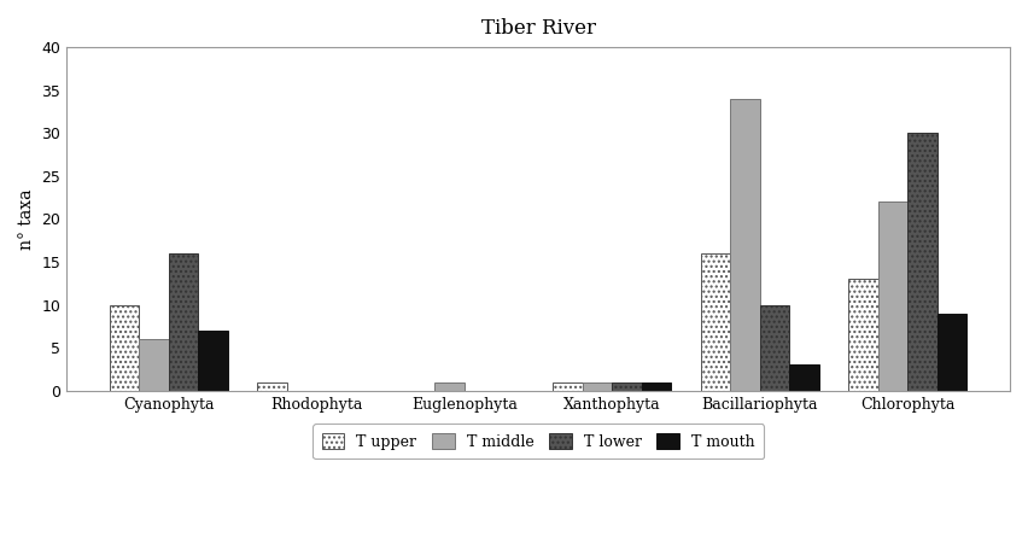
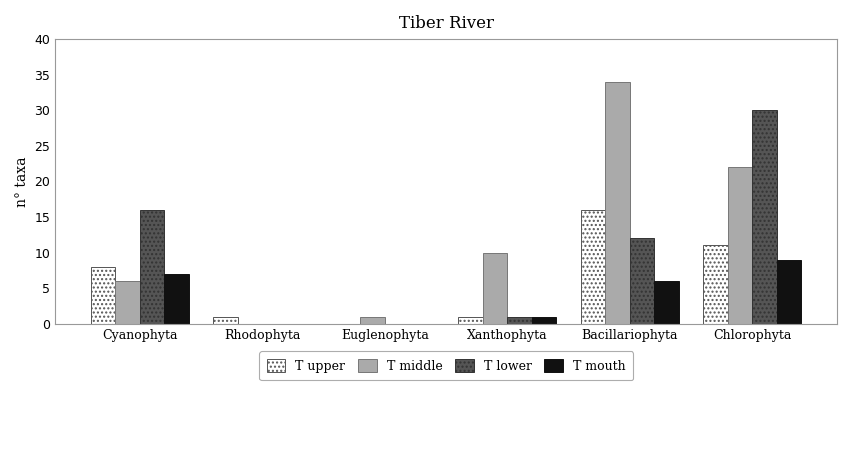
T upper/Cyanophyta: 10 -> 8
T middle/Xanthophyta: 1 -> 10
T lower/Bacillariophyta: 10 -> 12
T mouth/Bacillariophyta: 3 -> 6
T upper/Chlorophyta: 13 -> 11
